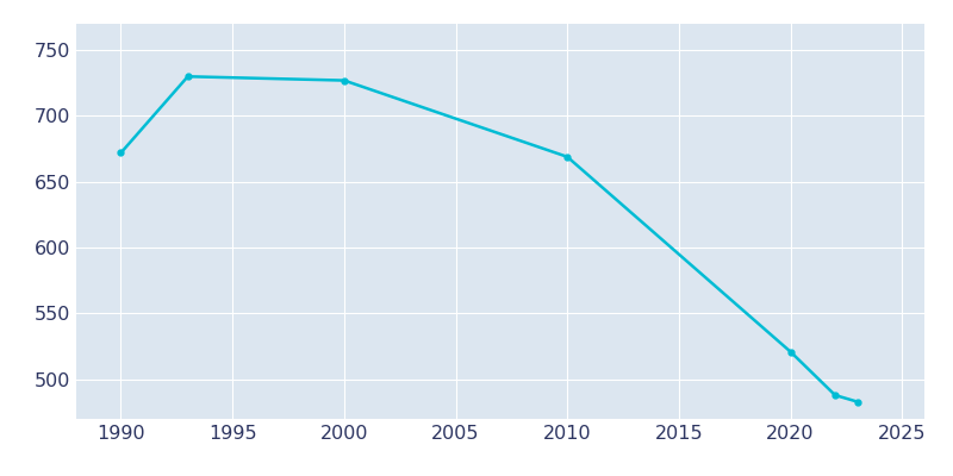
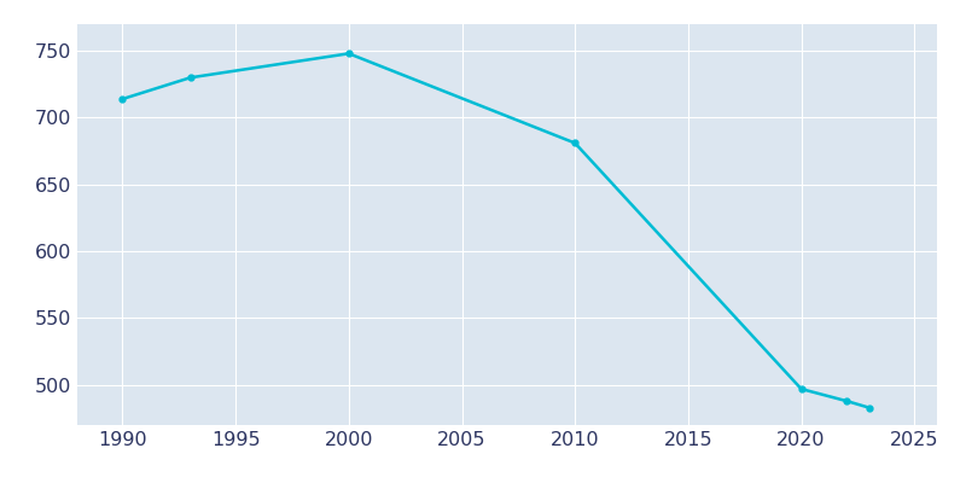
1990: 672 -> 714
2000: 727 -> 748
2010: 669 -> 681
2020: 521 -> 497
